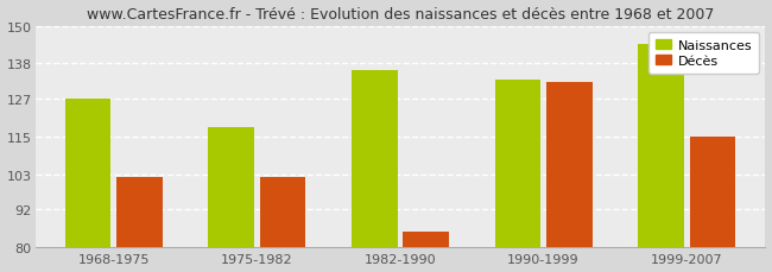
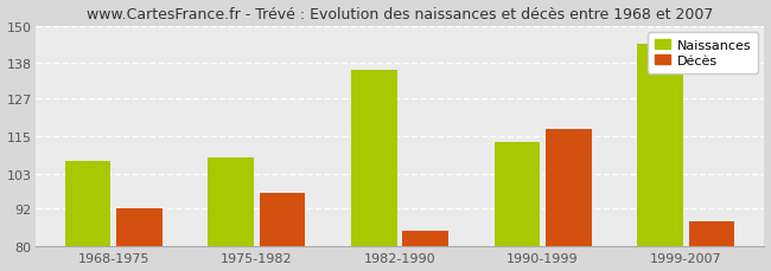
Naissances/1968-1975: 127 -> 107
Décès/1968-1975: 102 -> 92
Naissances/1975-1982: 118 -> 108
Décès/1975-1982: 102 -> 97
Naissances/1990-1999: 133 -> 113
Décès/1990-1999: 132 -> 117
Décès/1999-2007: 115 -> 88
